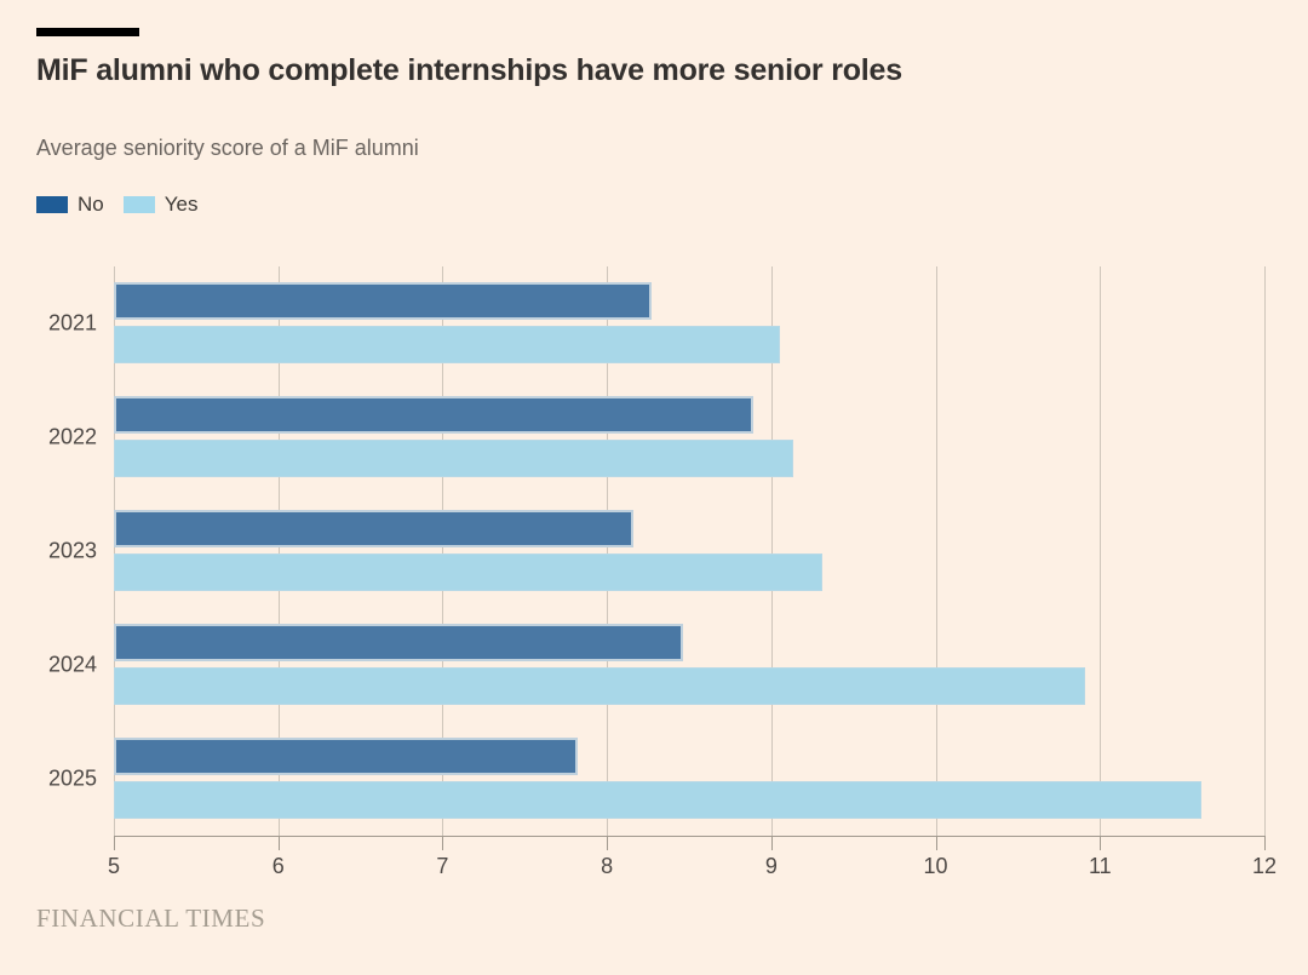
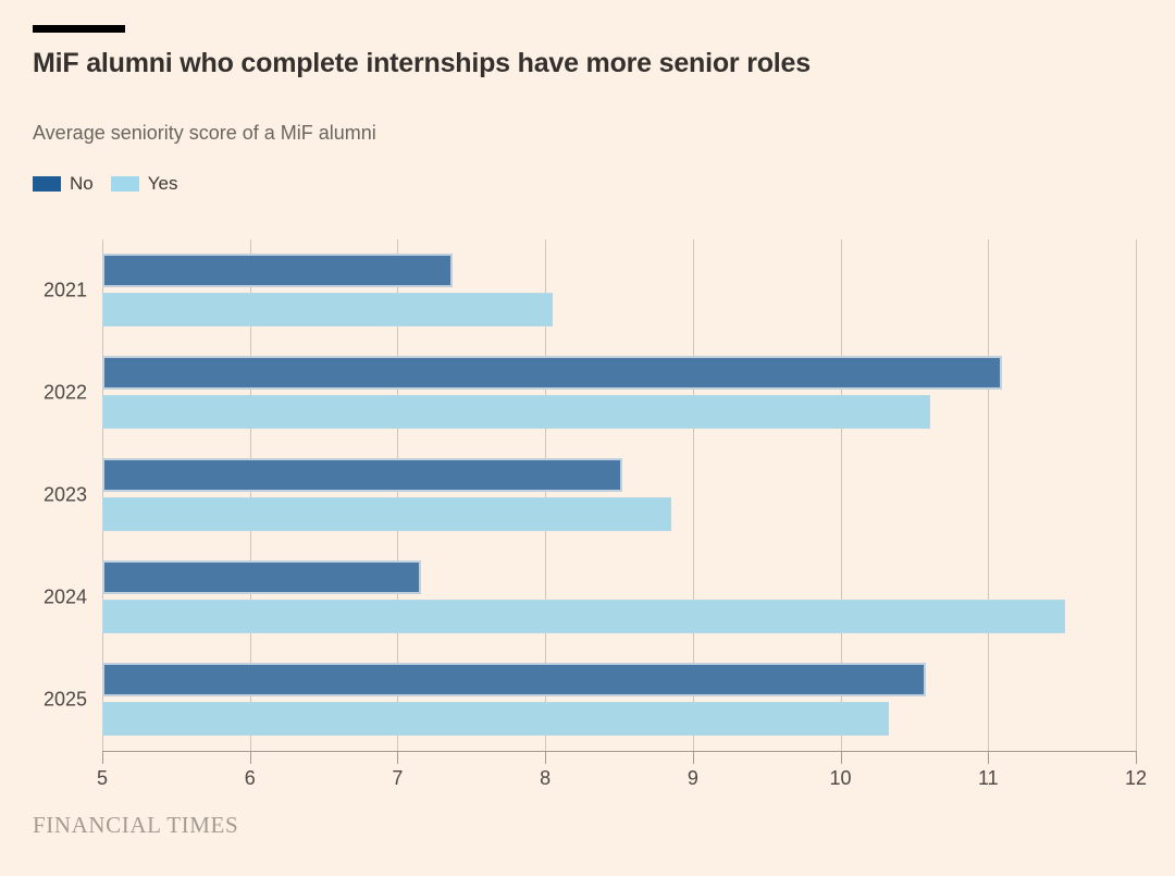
No/2021: 8.27 -> 7.37
Yes/2021: 9.05 -> 8.05
No/2022: 8.89 -> 11.09
Yes/2022: 9.13 -> 10.61
No/2023: 8.16 -> 8.52
Yes/2023: 9.31 -> 8.85
No/2024: 8.46 -> 7.16
Yes/2024: 10.91 -> 11.52
No/2025: 7.82 -> 10.58
Yes/2025: 11.62 -> 10.33
